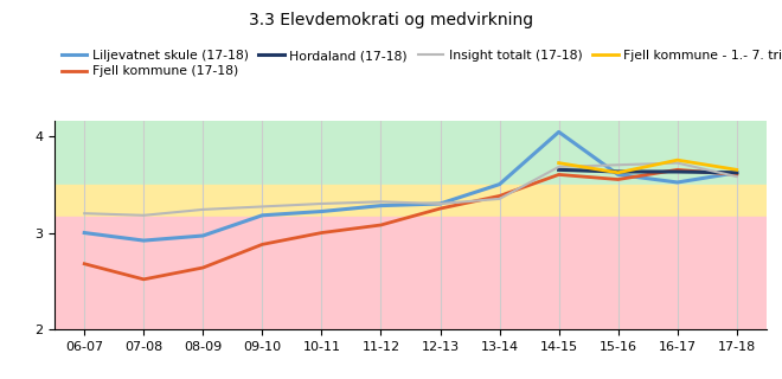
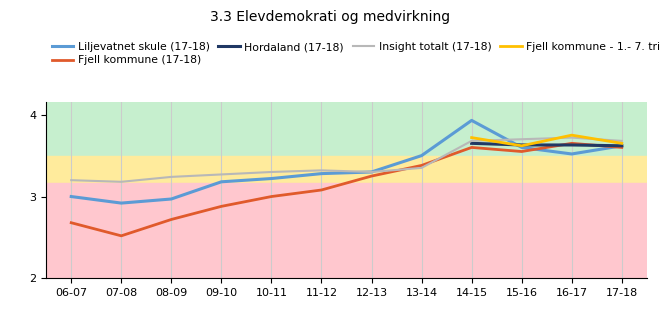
Fjell kommune (17-18)/08-09: 2.64 -> 2.72
Liljevatnet skule (17-18)/14-15: 4.04 -> 3.93
Insight totalt (17-18)/17-18: 3.58 -> 3.68
